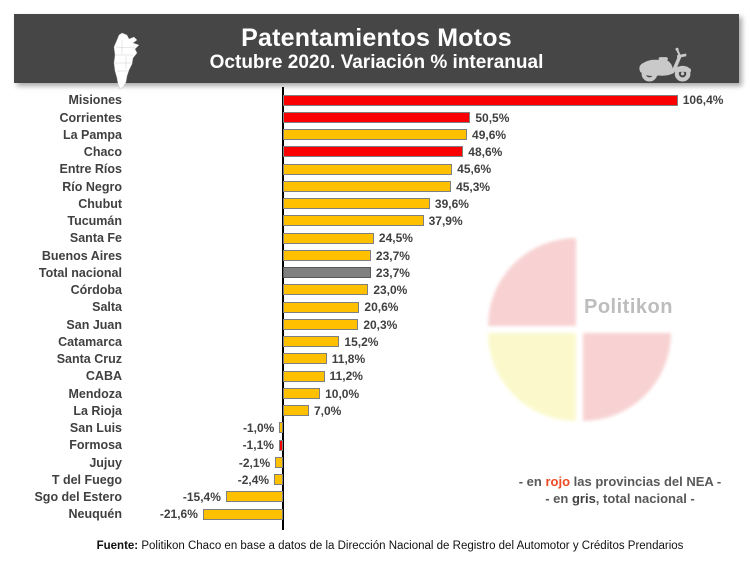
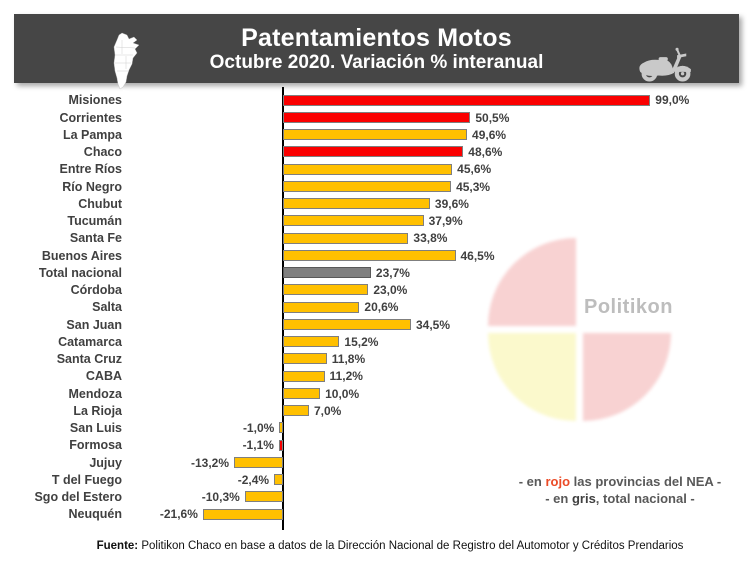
Misiones: 106,4% -> 99,0%
Santa Fe: 24,5% -> 33,8%
Buenos Aires: 23,7% -> 46,5%
San Juan: 20,3% -> 34,5%
Jujuy: -2,1% -> -13,2%
Sgo del Estero: -15,4% -> -10,3%
